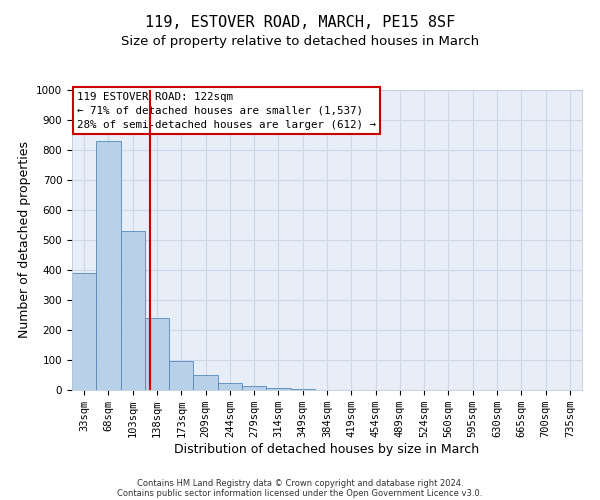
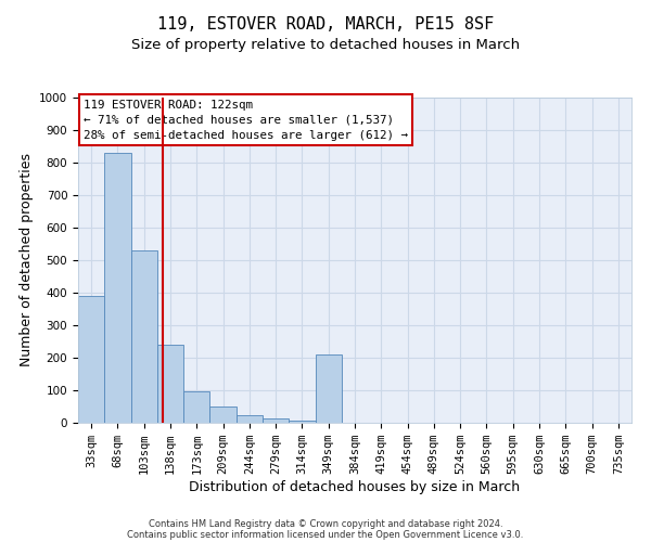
349sqm: 2 -> 210
